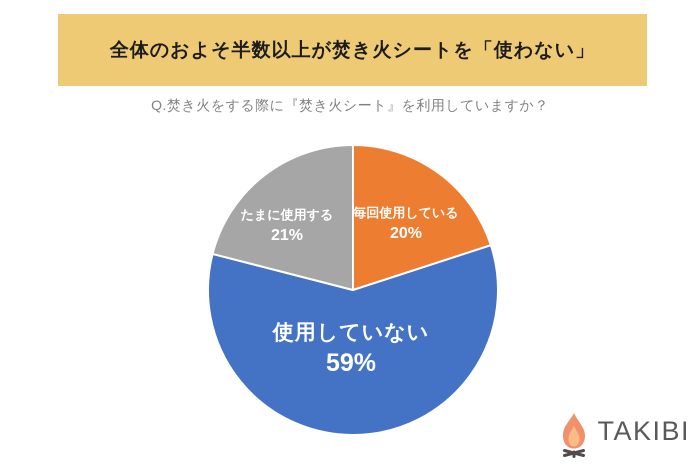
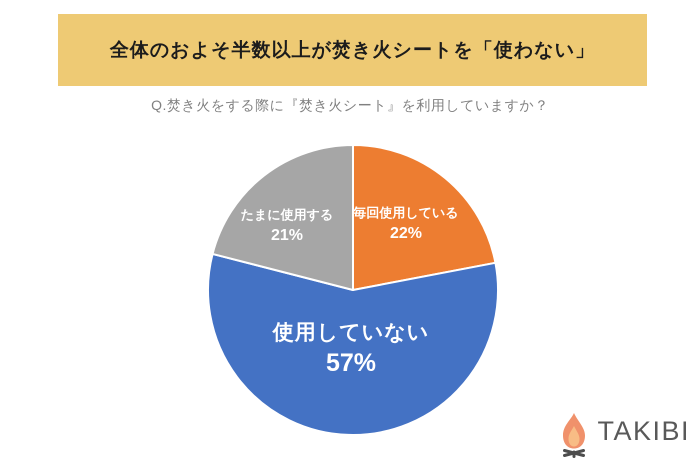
毎回使用している: 20% -> 22%
使用していない: 59% -> 57%
